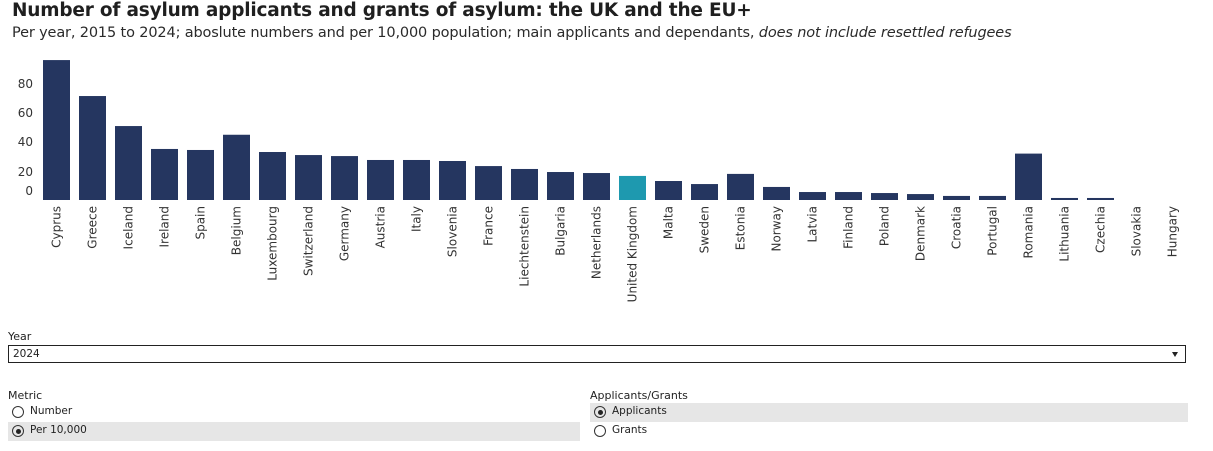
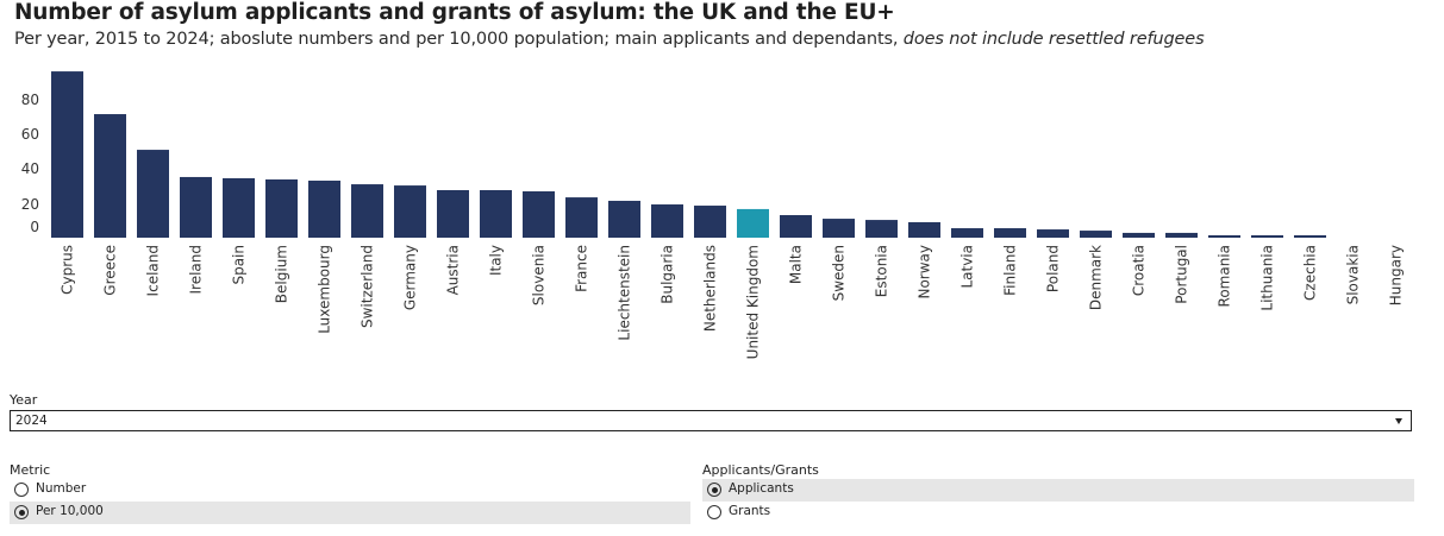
Belgium: 45 -> 34
Estonia: 18 -> 10
Romania: 32 -> 1
